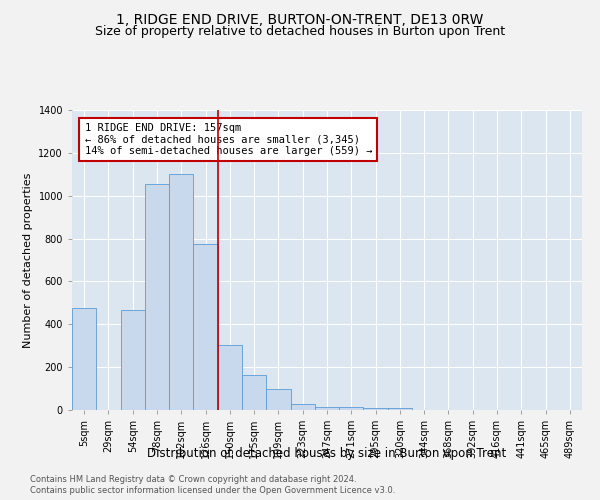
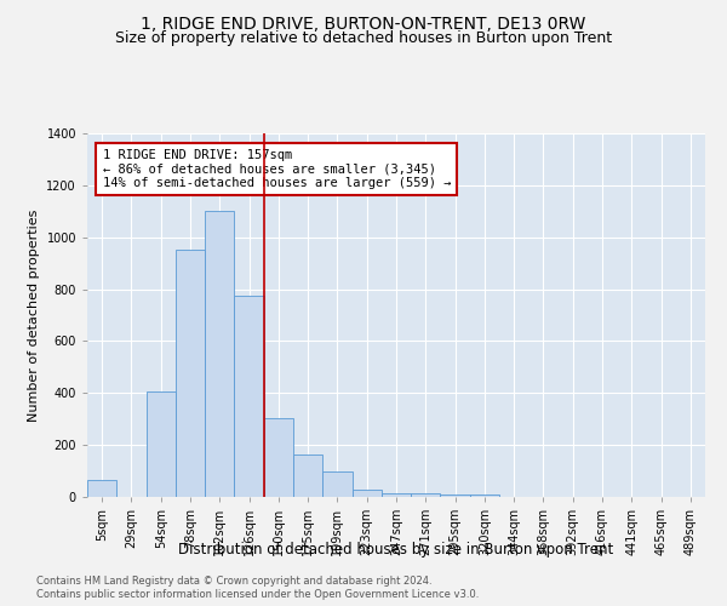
5sqm: 475 -> 65
54sqm: 465 -> 405
78sqm: 1055 -> 950
